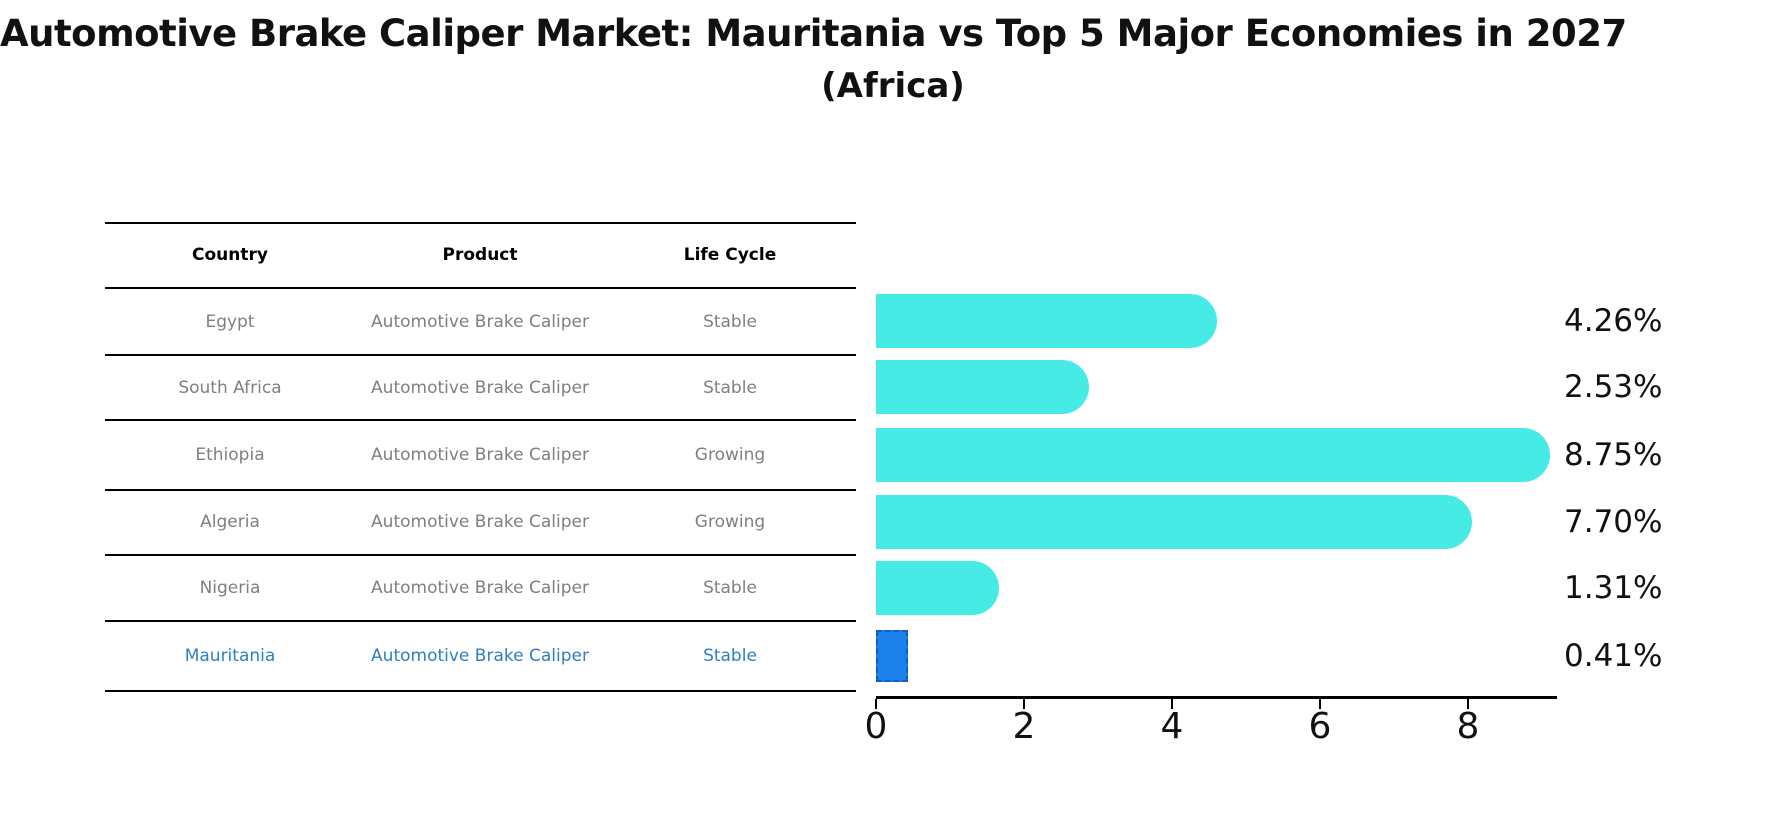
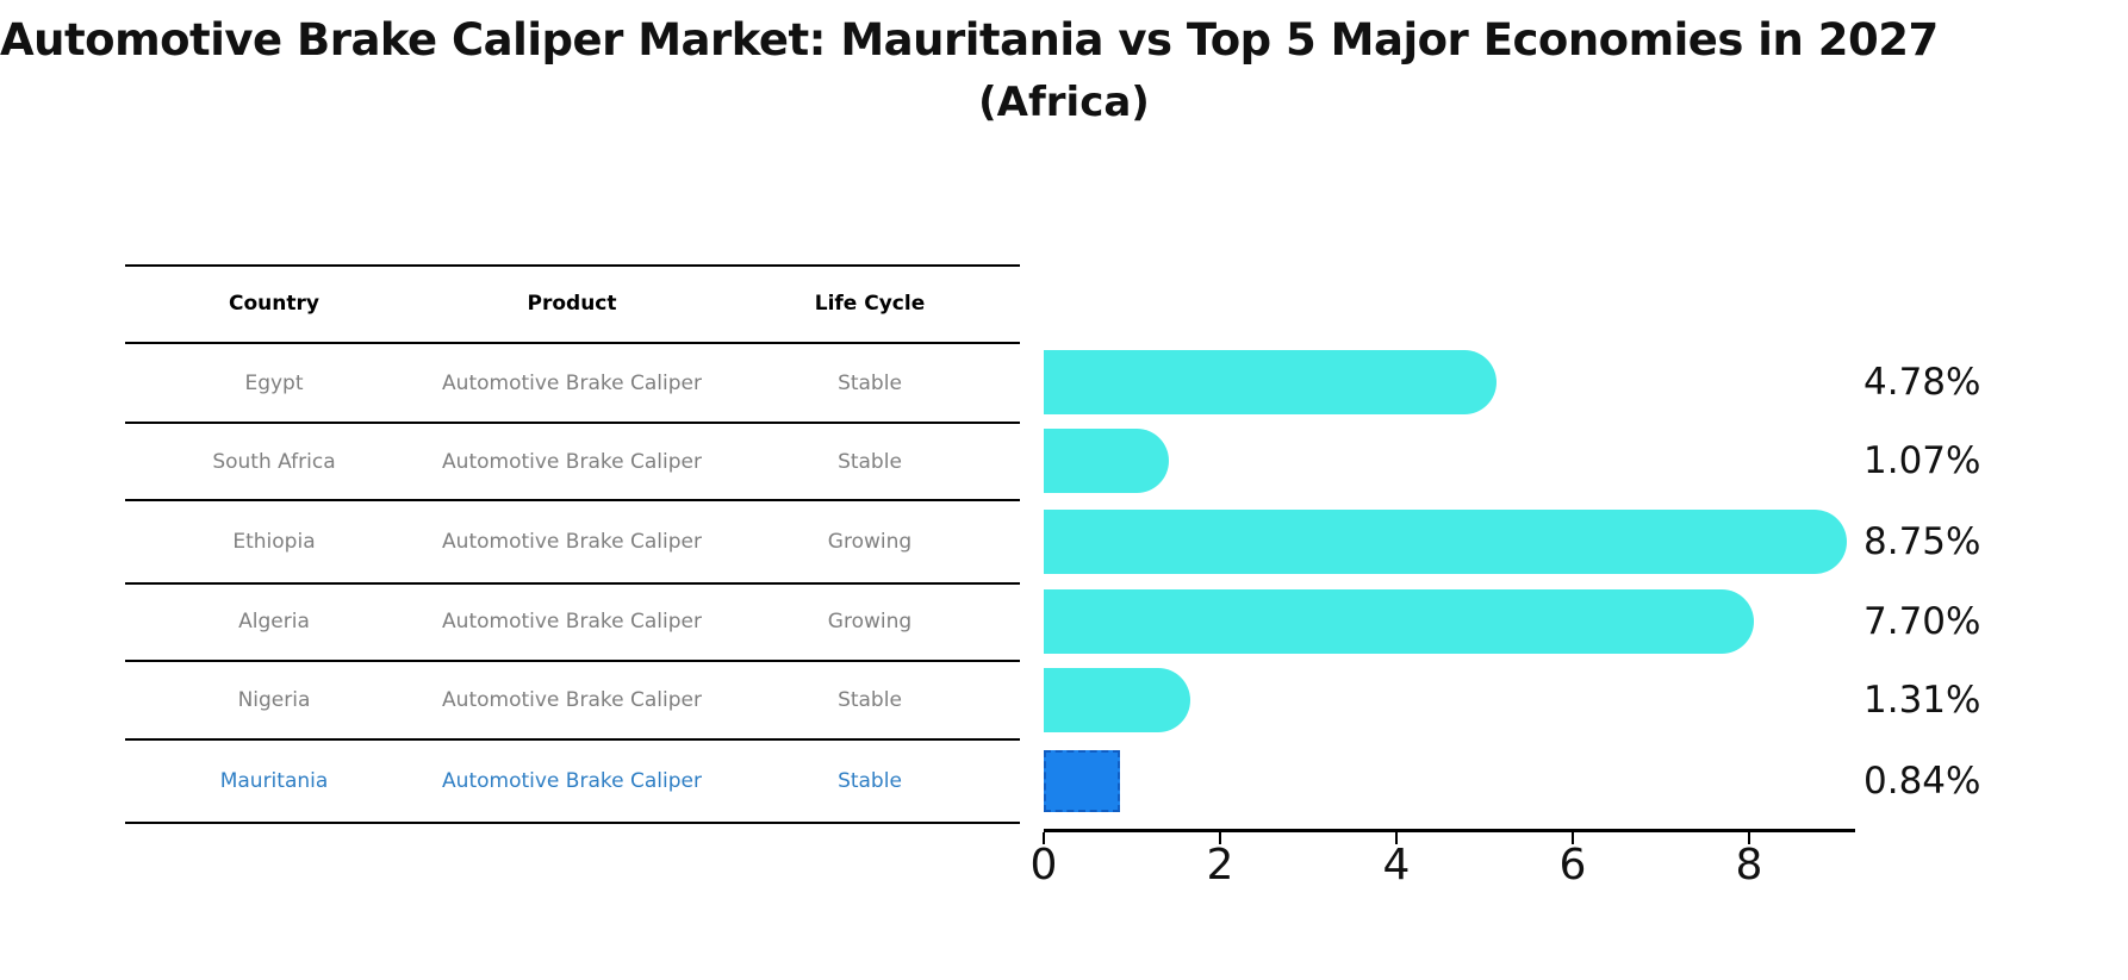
Egypt: 4.26% -> 4.78%
South Africa: 2.53% -> 1.07%
Mauritania: 0.41% -> 0.84%
